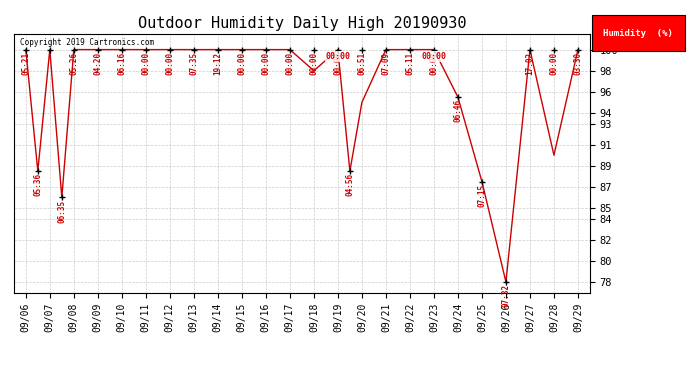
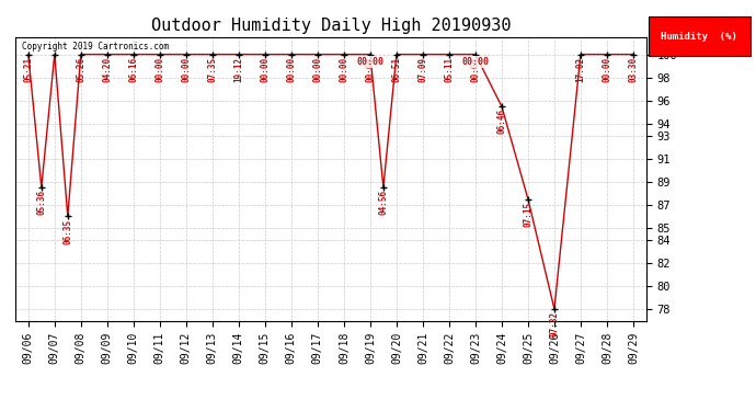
09/18: 98.0 -> 100.0
09/20: 95.0 -> 100.0
09/28: 90.0 -> 100.0
